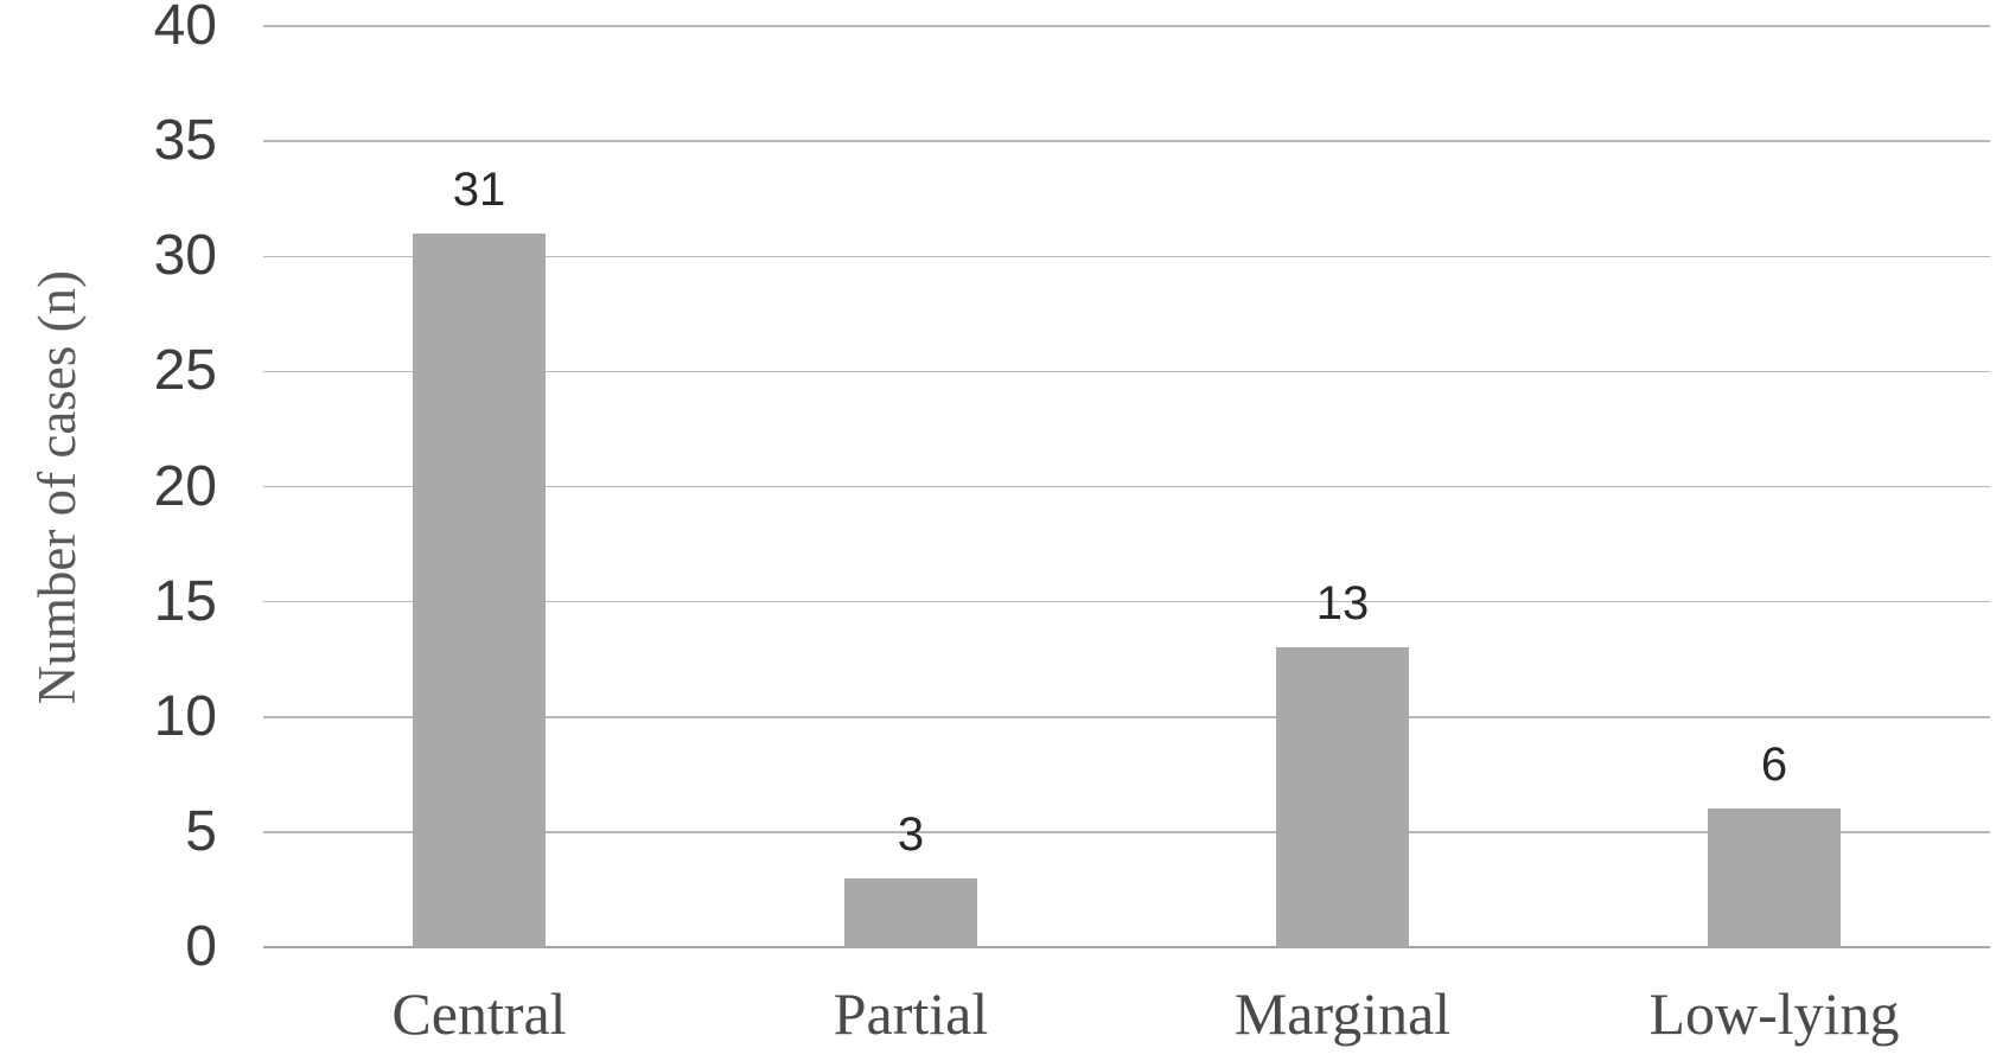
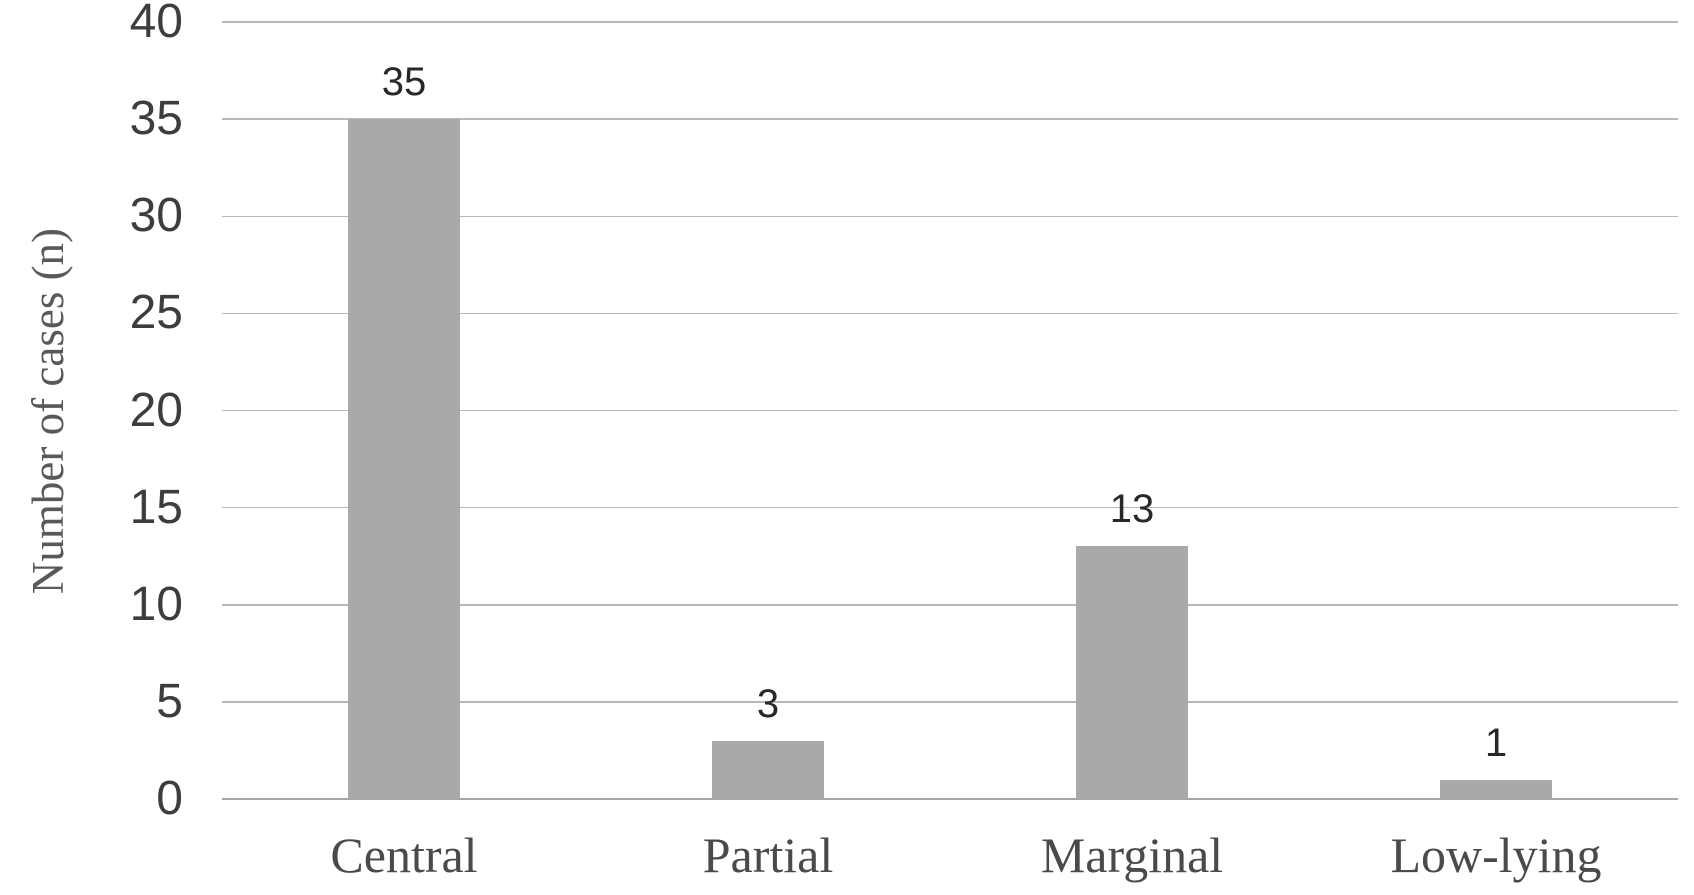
Central: 31 -> 35
Low-lying: 6 -> 1
